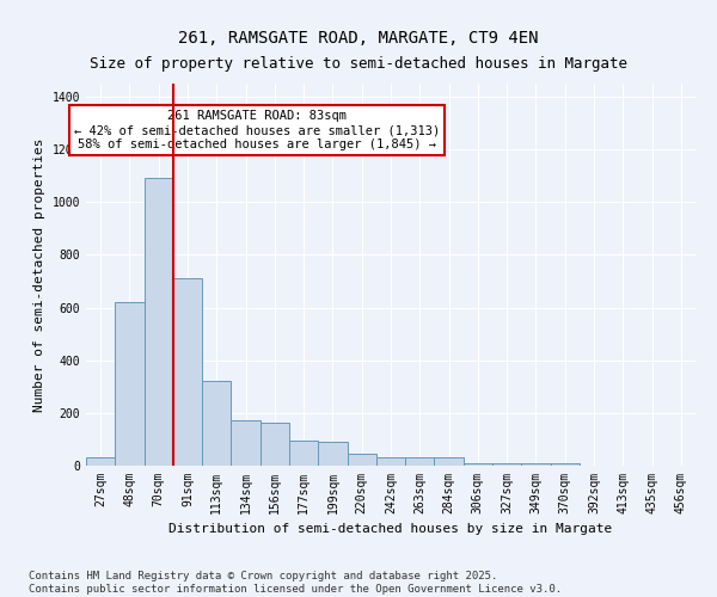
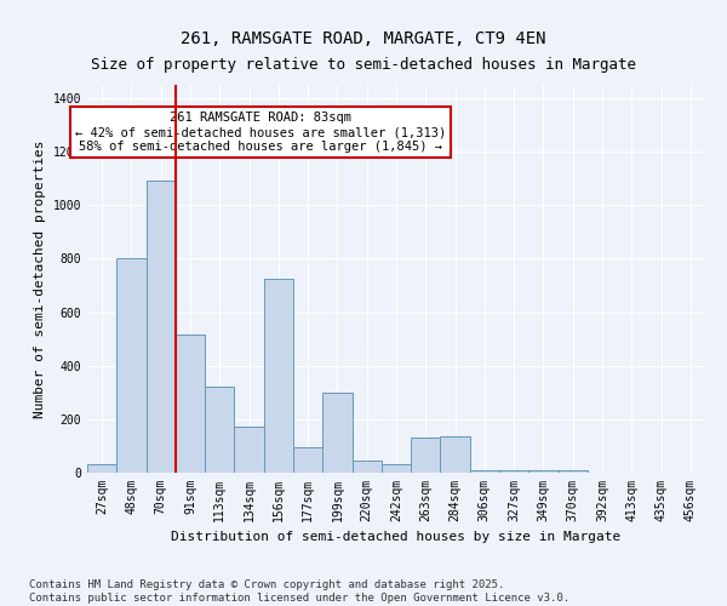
48sqm: 620 -> 800
91sqm: 710 -> 515
156sqm: 165 -> 725
199sqm: 90 -> 300
263sqm: 30 -> 130
284sqm: 30 -> 135
